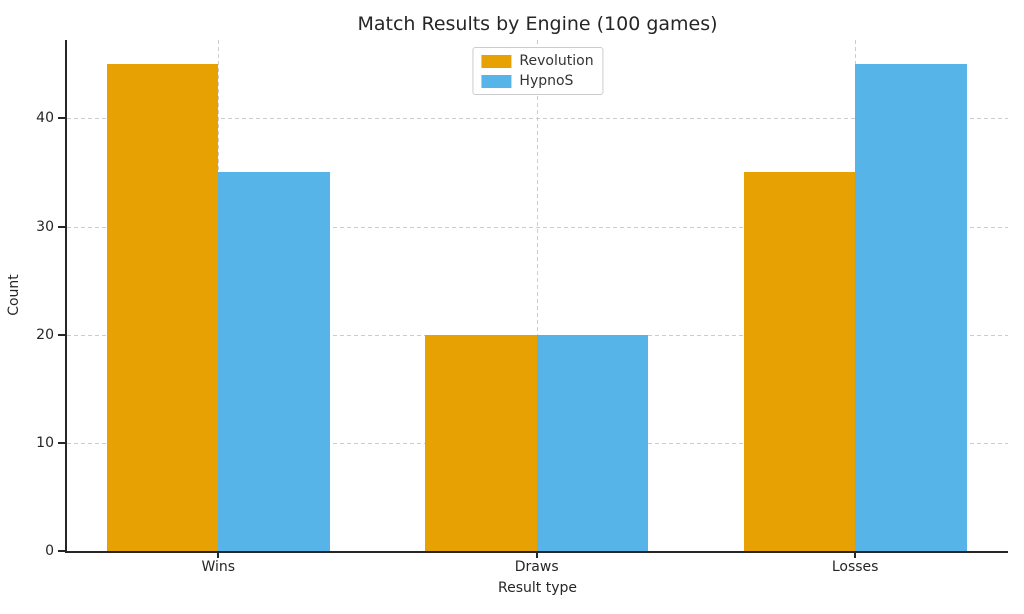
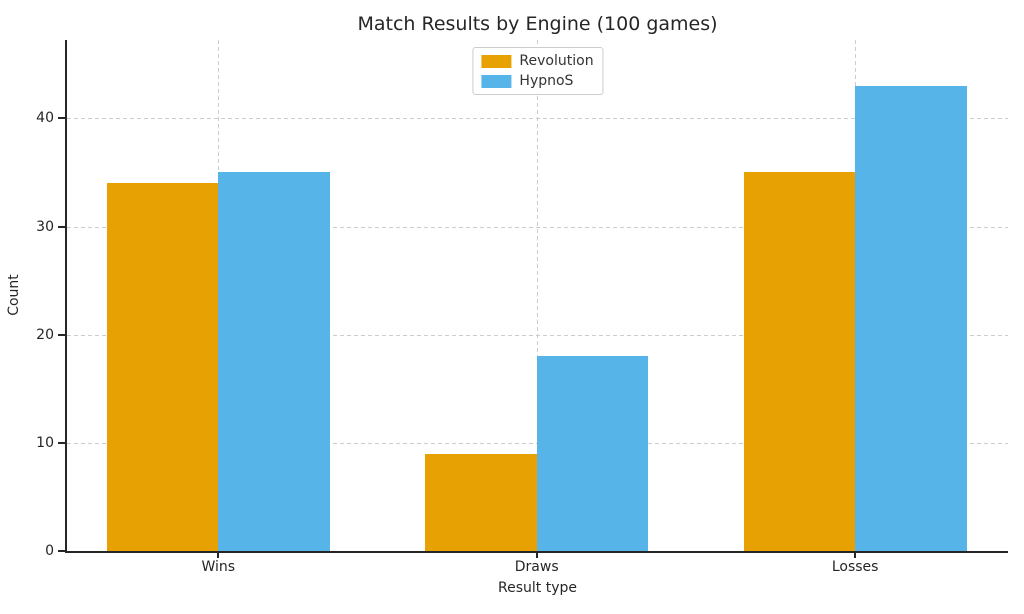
Revolution/Wins: 45 -> 34
Revolution/Draws: 20 -> 9
HypnoS/Draws: 20 -> 18
HypnoS/Losses: 45 -> 43
